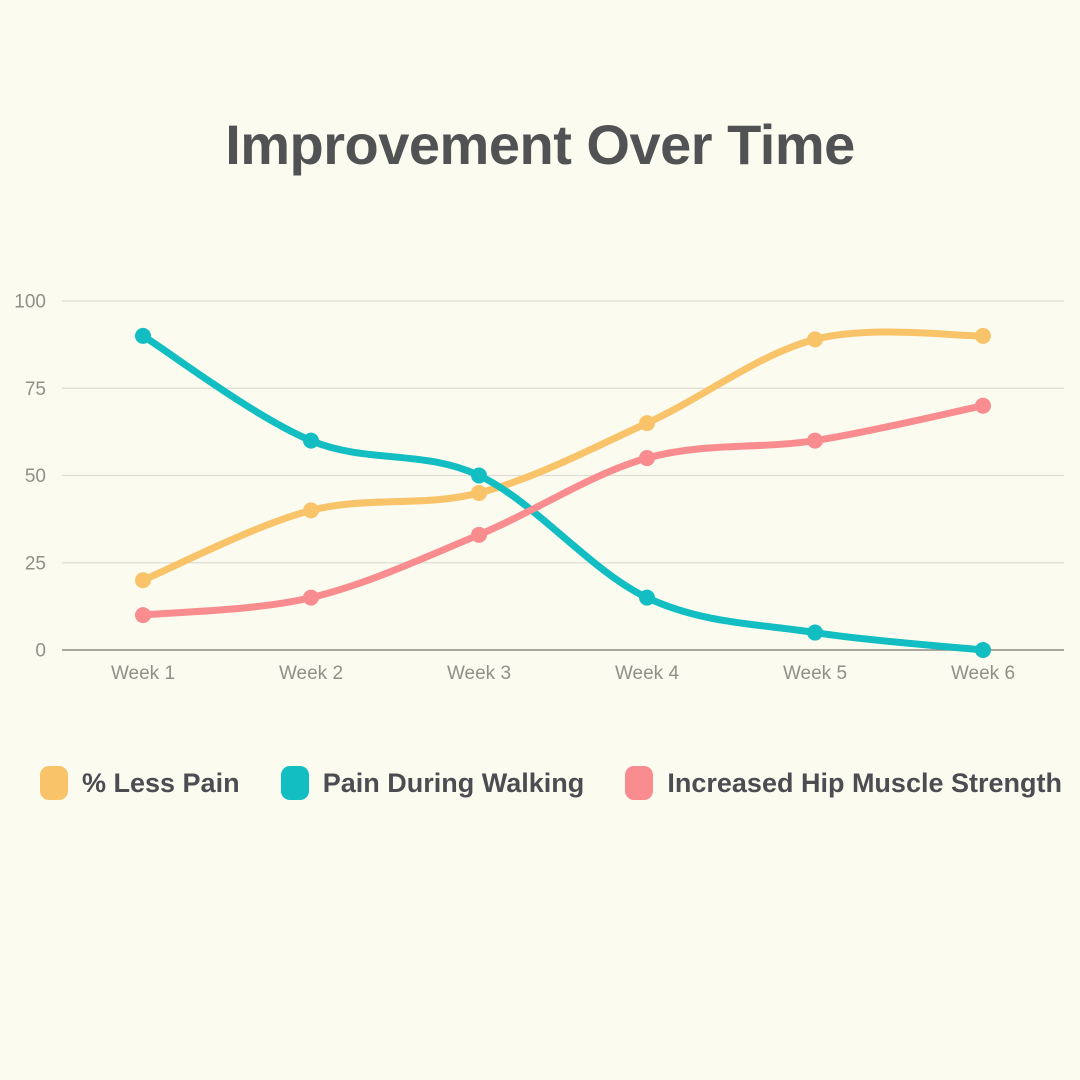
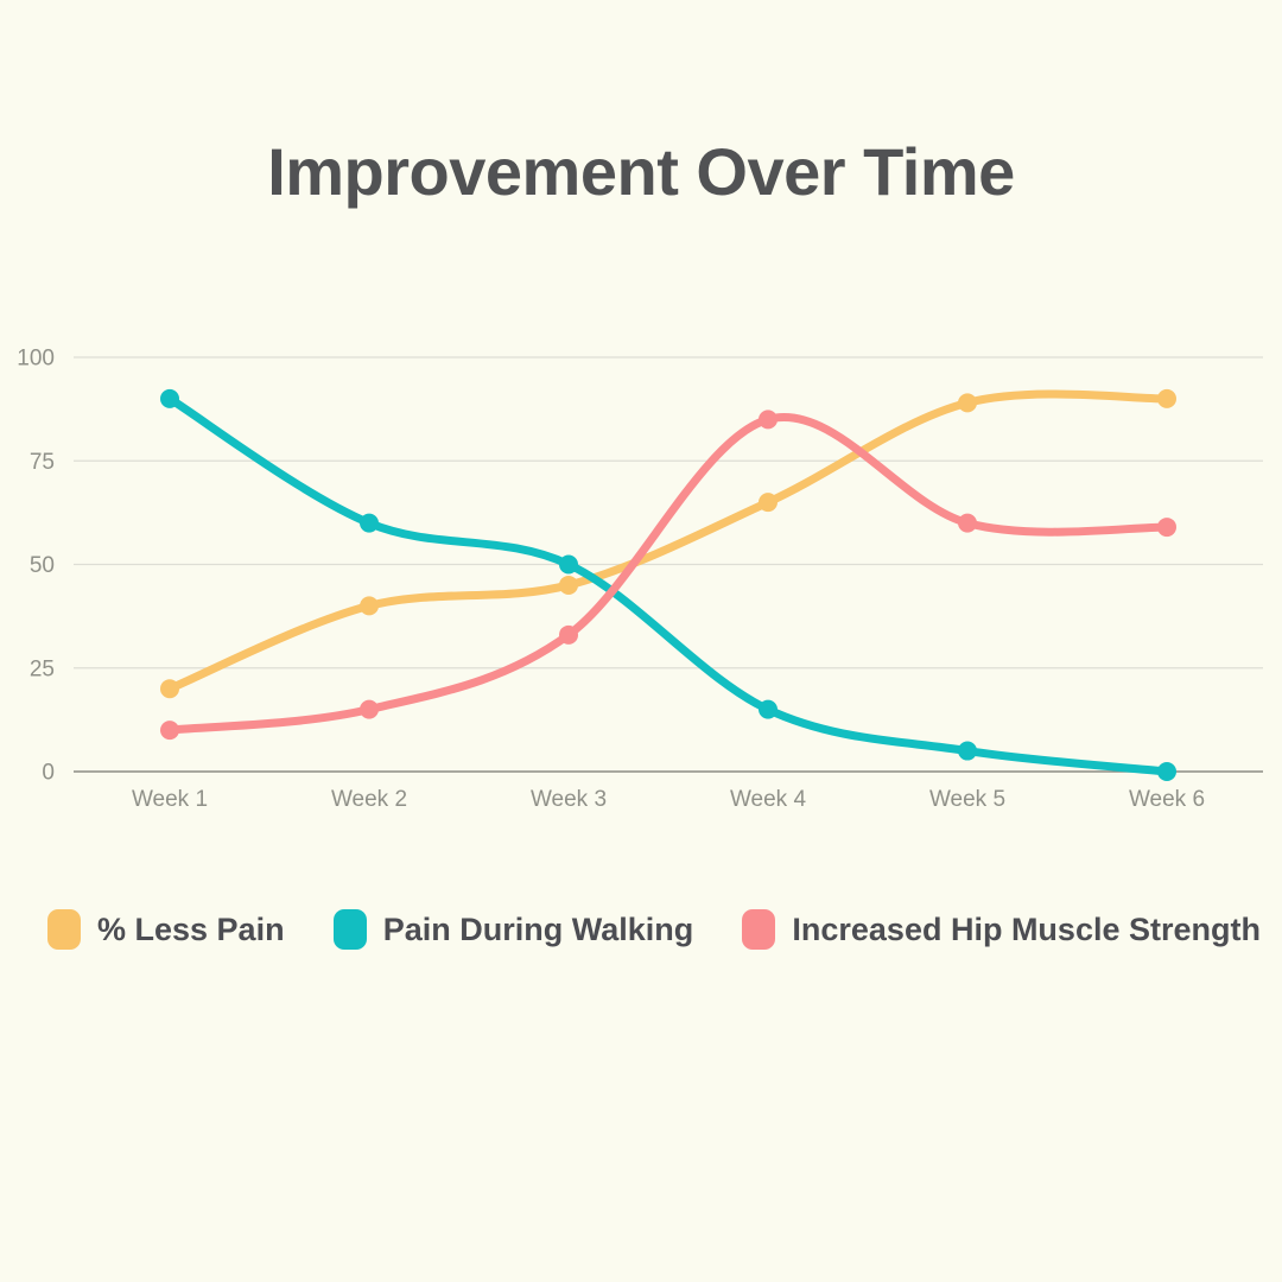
Increased Hip Muscle Strength/Week 4: 55 -> 85
Increased Hip Muscle Strength/Week 6: 70 -> 59
